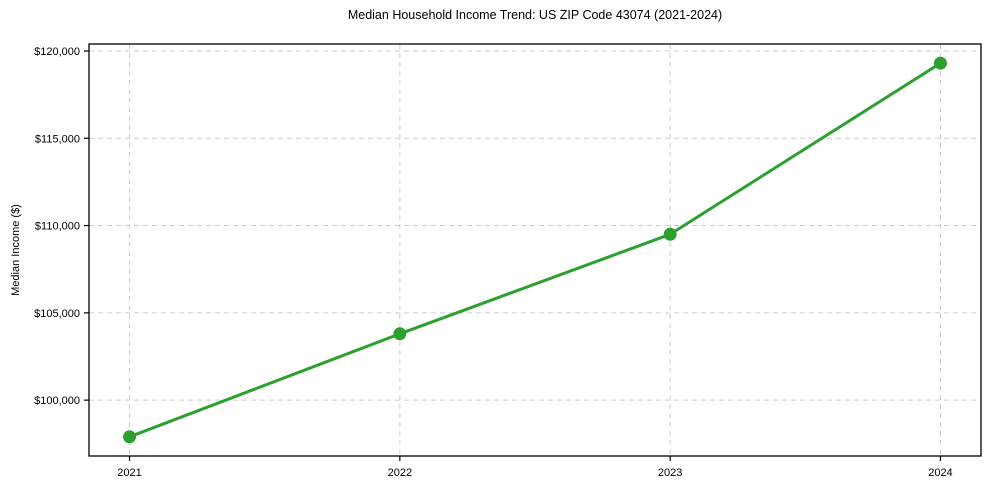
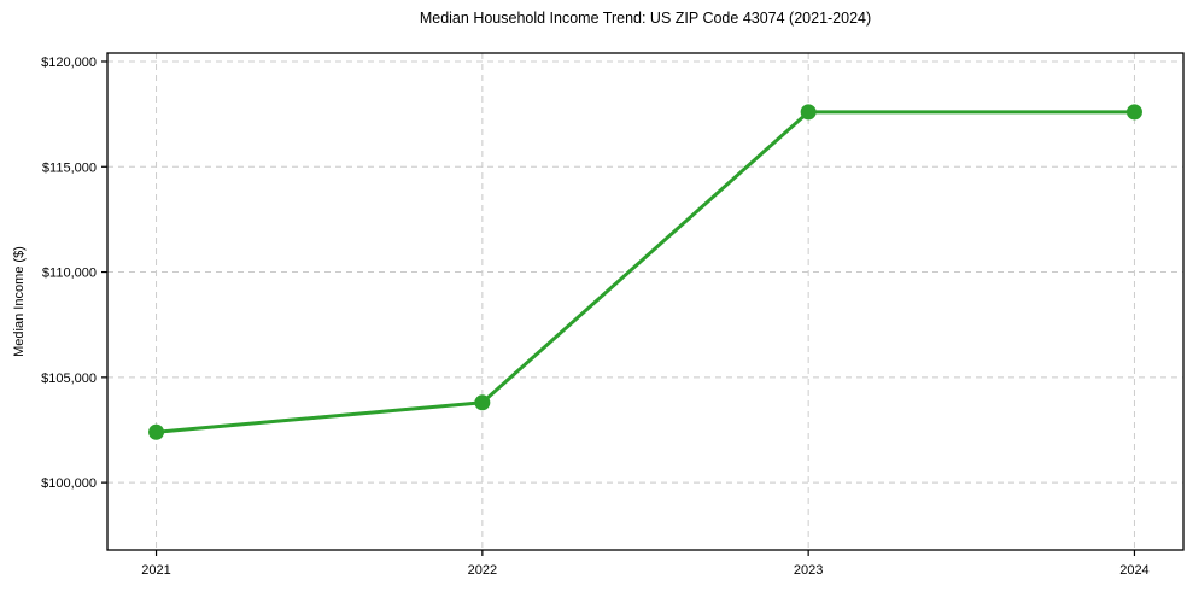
2021: $97900 -> $102400
2023: $109500 -> $117600
2024: $119300 -> $117600
